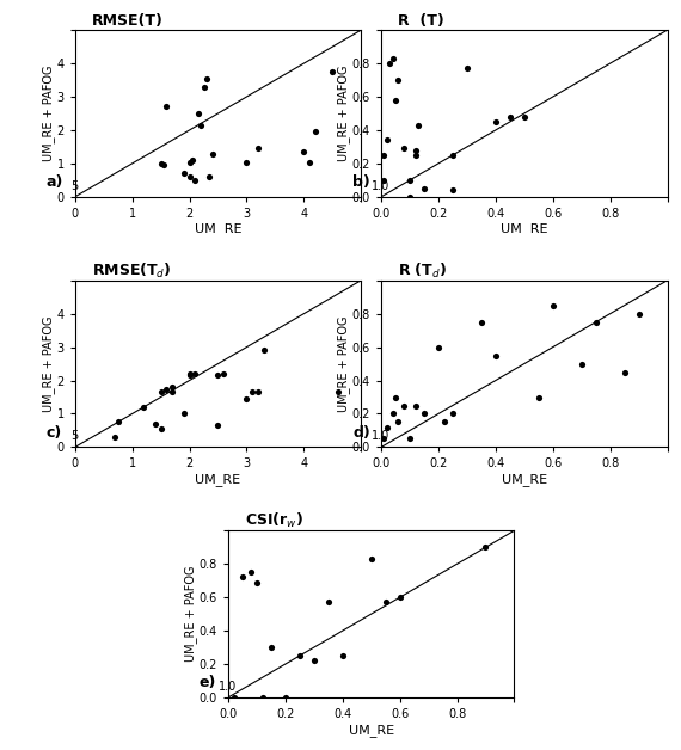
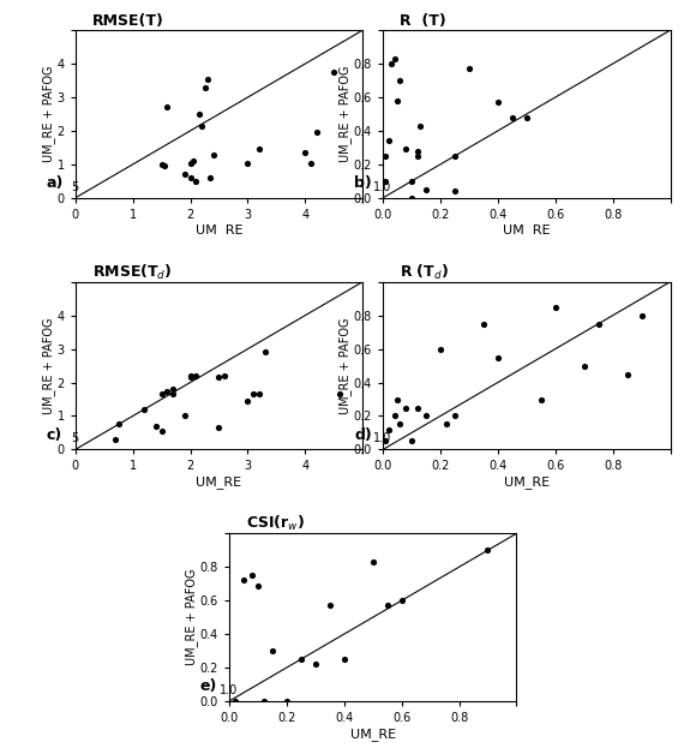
R (T)/0.4: 0.45 -> 0.57
